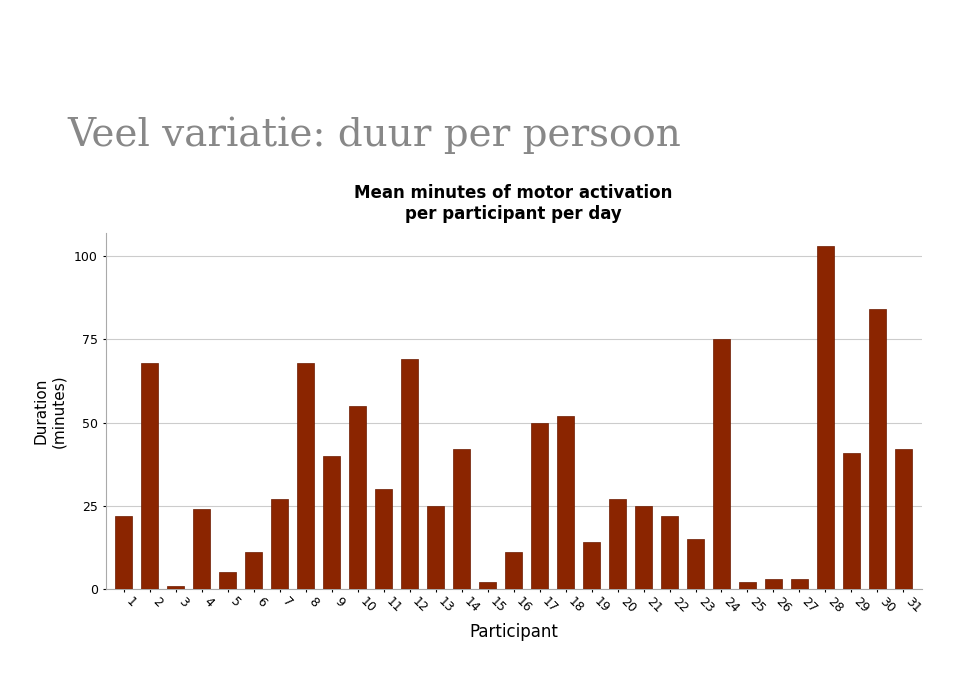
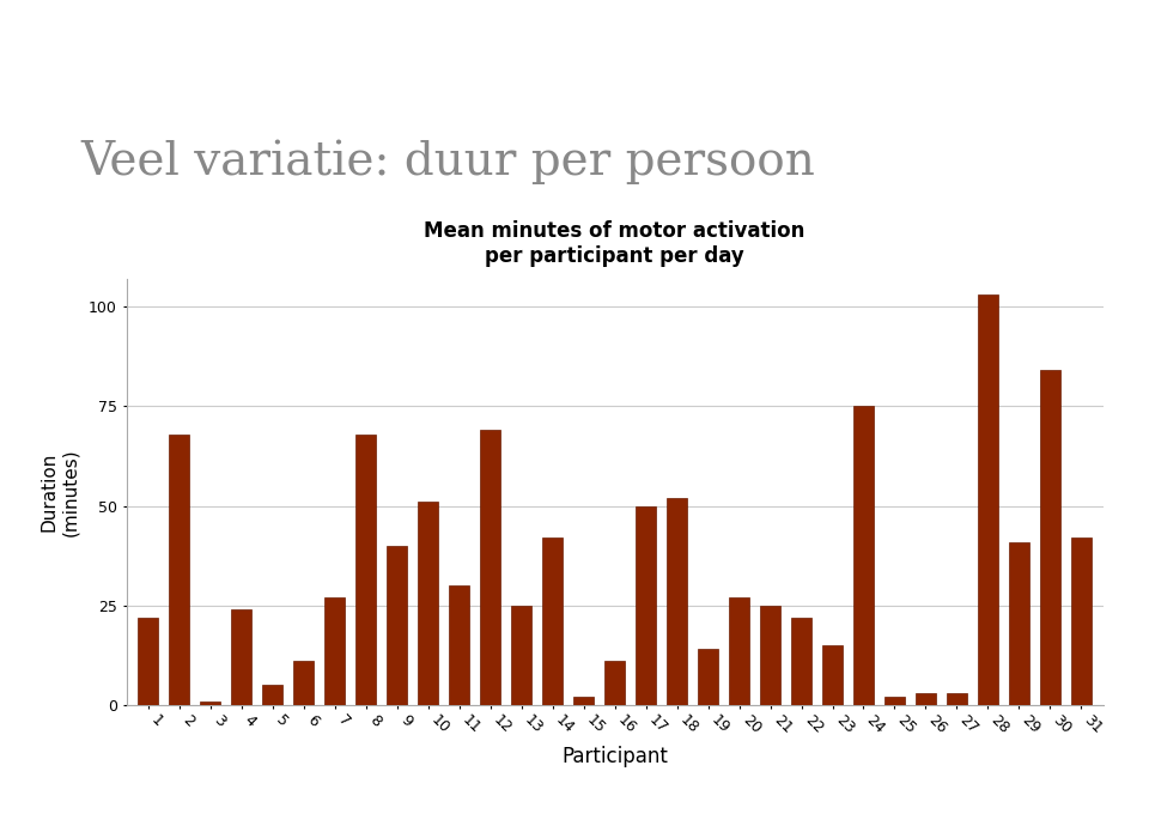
10: 55 -> 51
